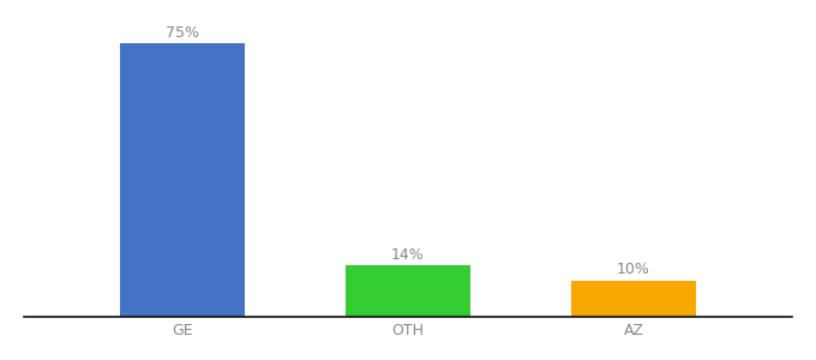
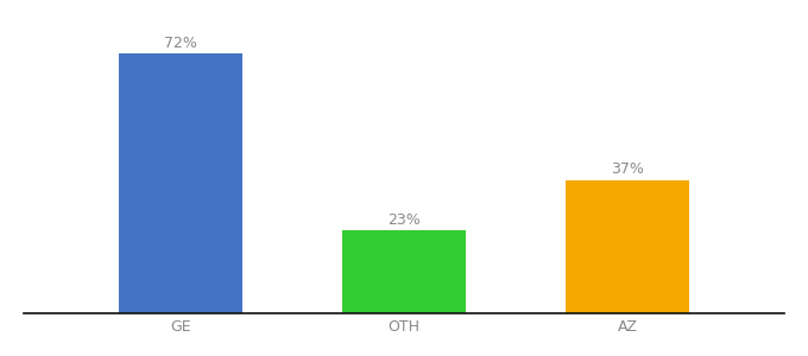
GE: 75% -> 72%
OTH: 14% -> 23%
AZ: 10% -> 37%
